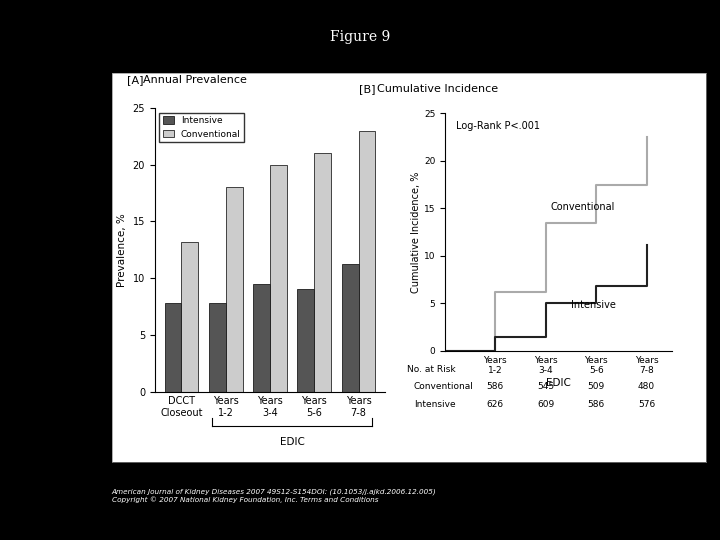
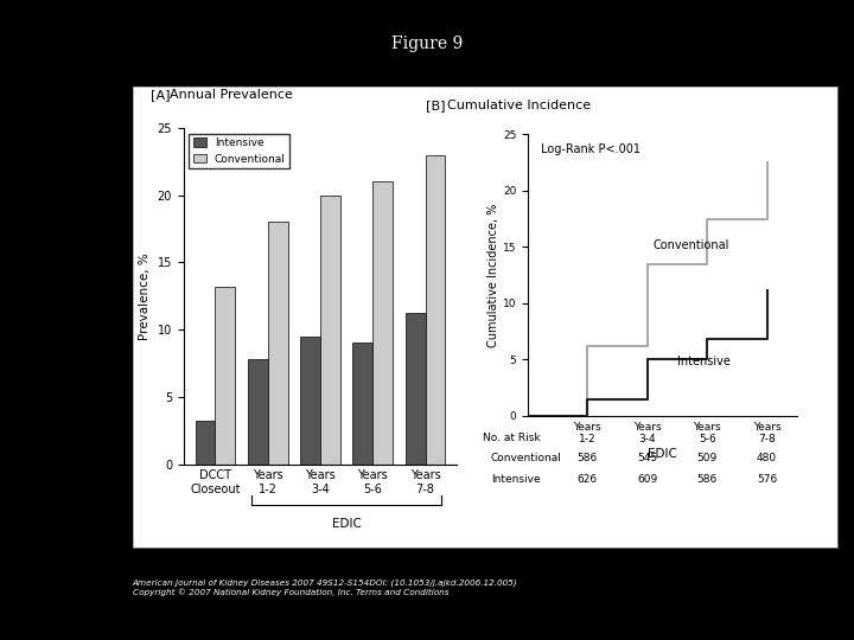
Intensive/DCCT Closeout: 7.8 -> 3.2
